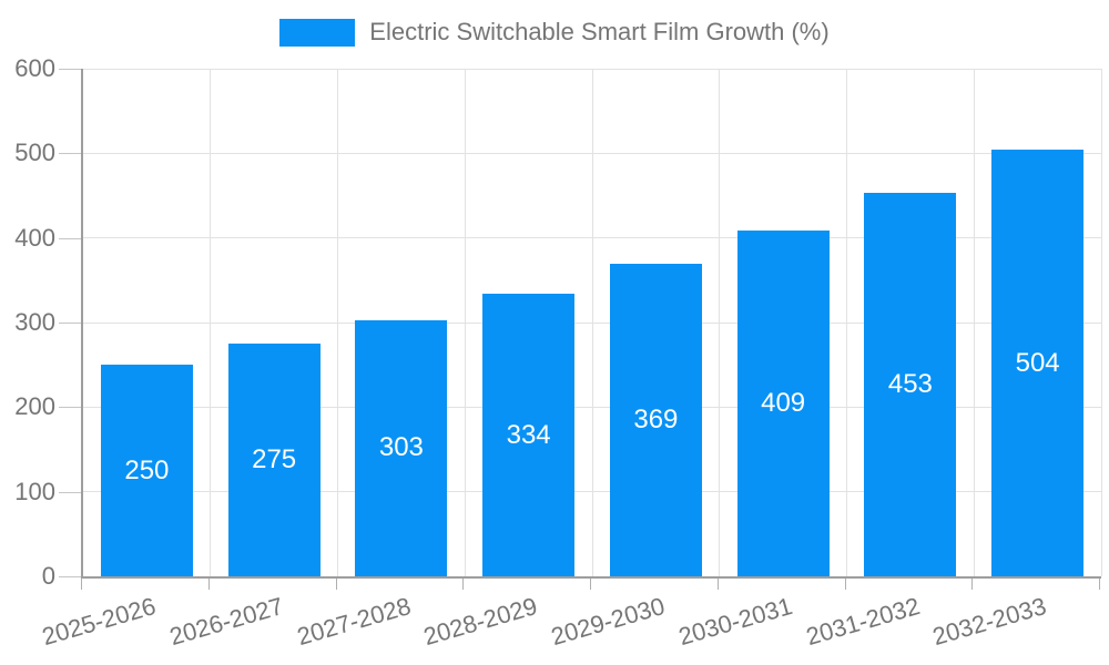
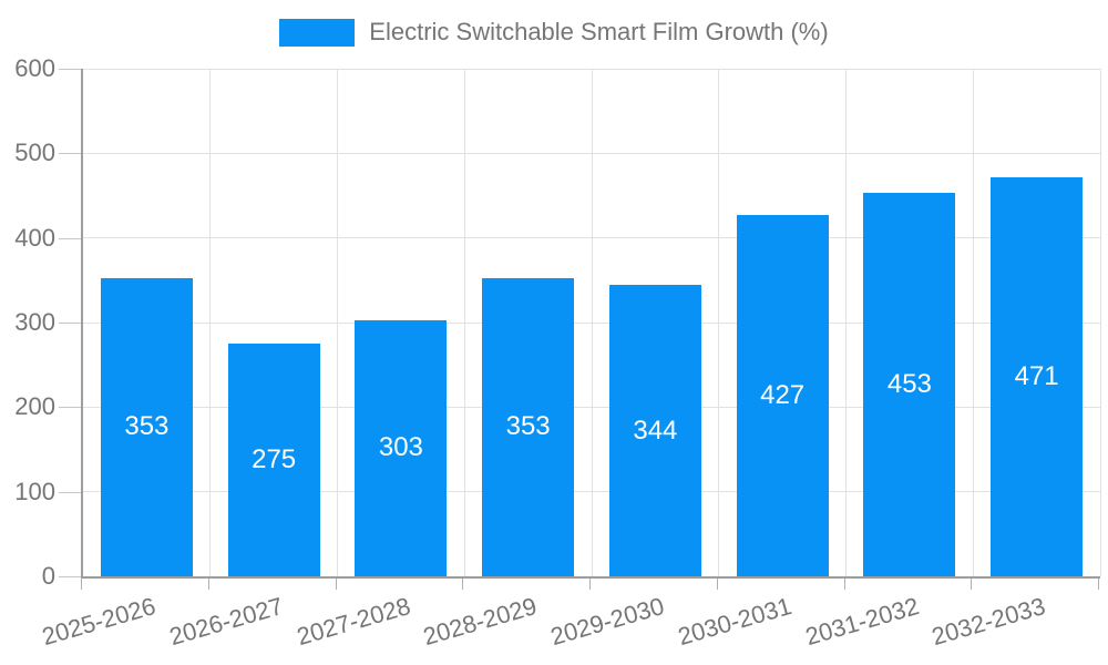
2025-2026: 250 -> 353
2028-2029: 334 -> 353
2029-2030: 369 -> 344
2030-2031: 409 -> 427
2032-2033: 504 -> 471
